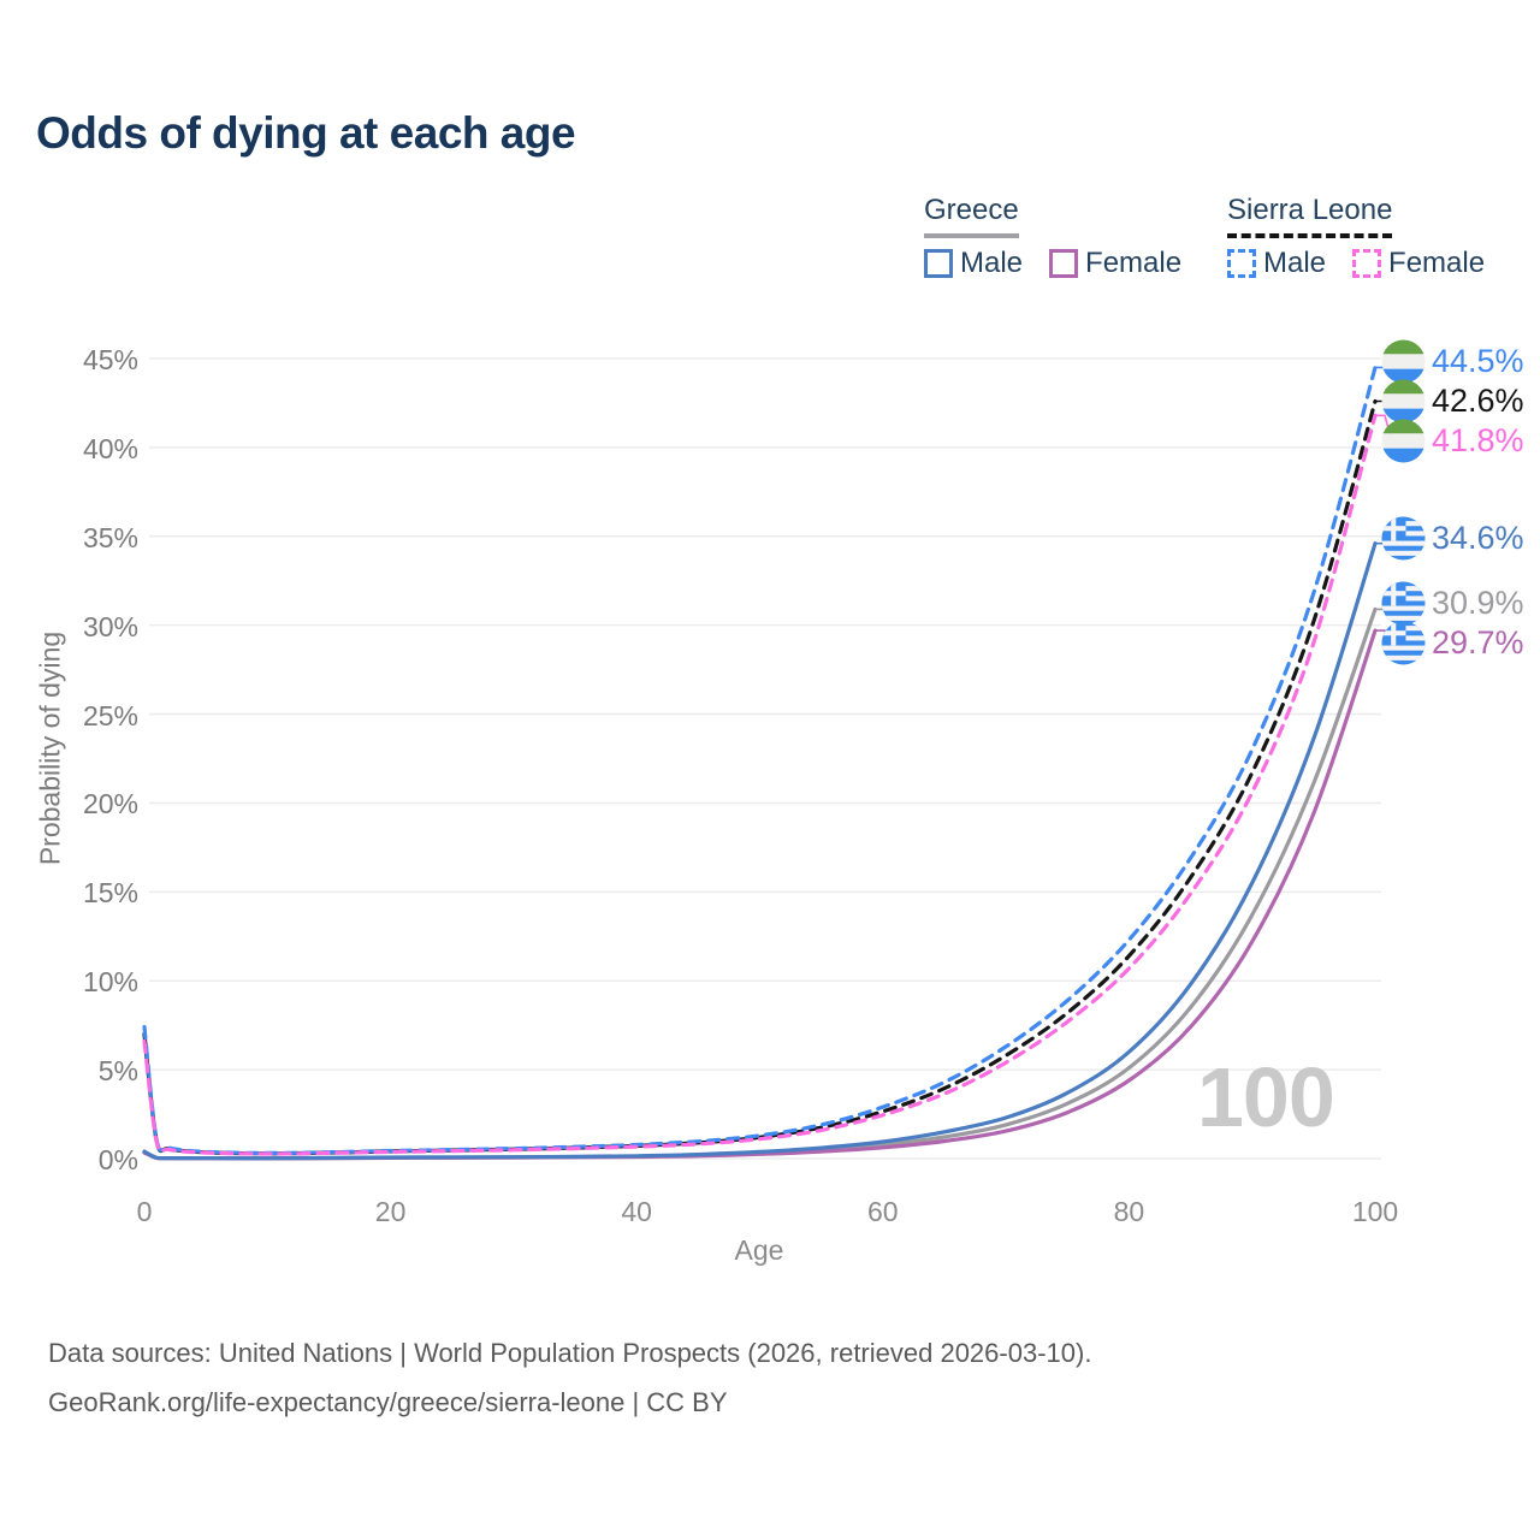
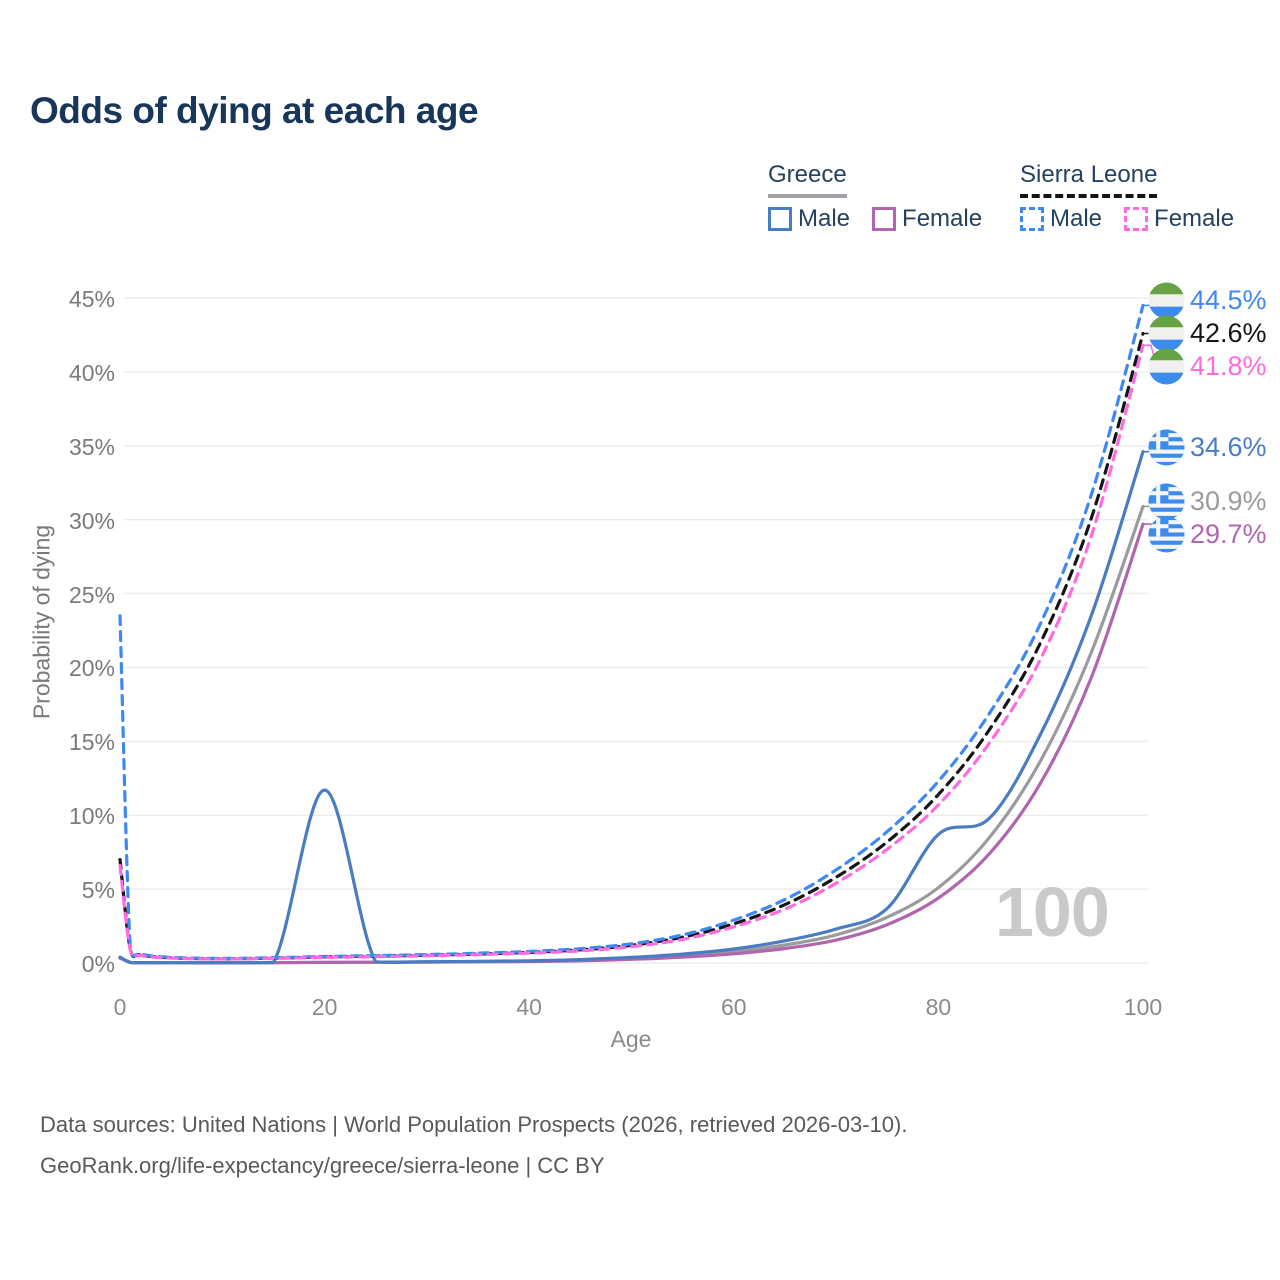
Sierra Leone Male/0: 7.4% -> 23.5%
Greece Male/20: 0.1% -> 11.7%
Greece Male/80: 6.0% -> 8.7%
